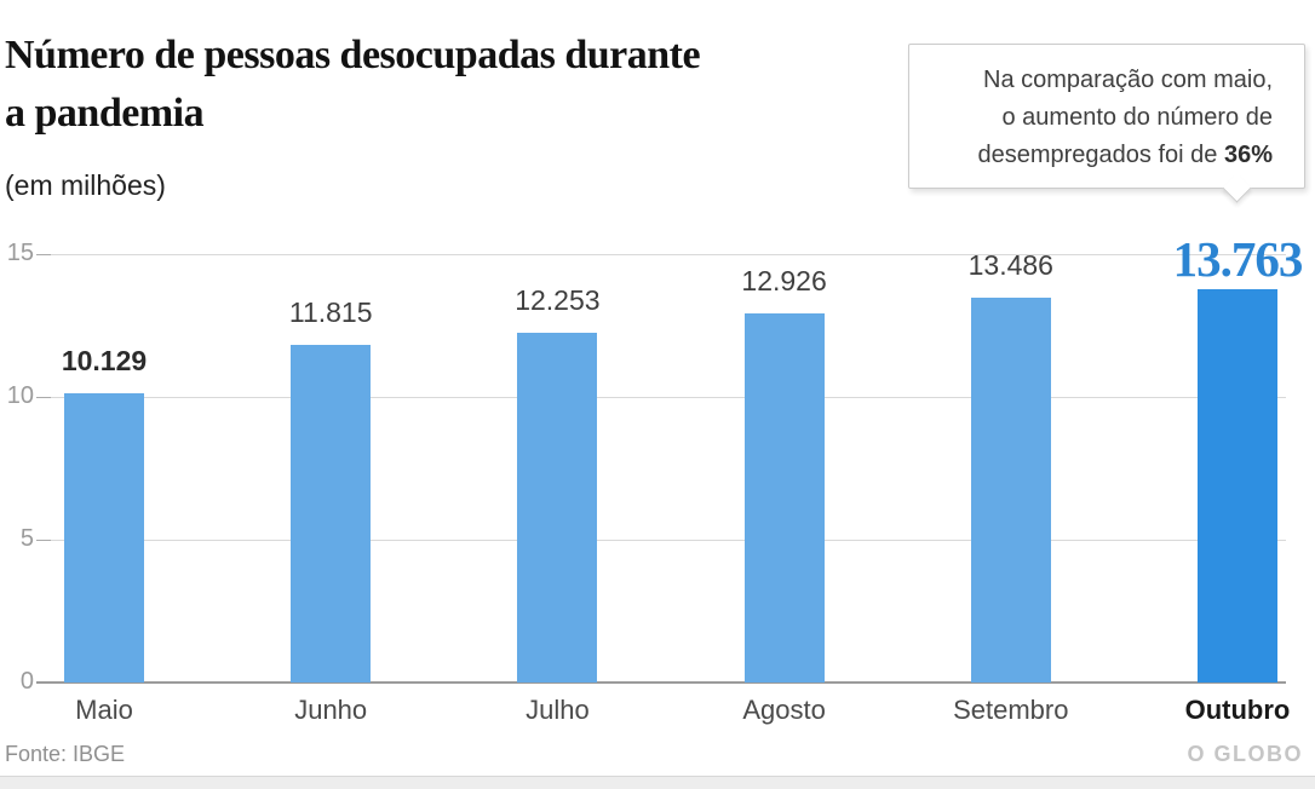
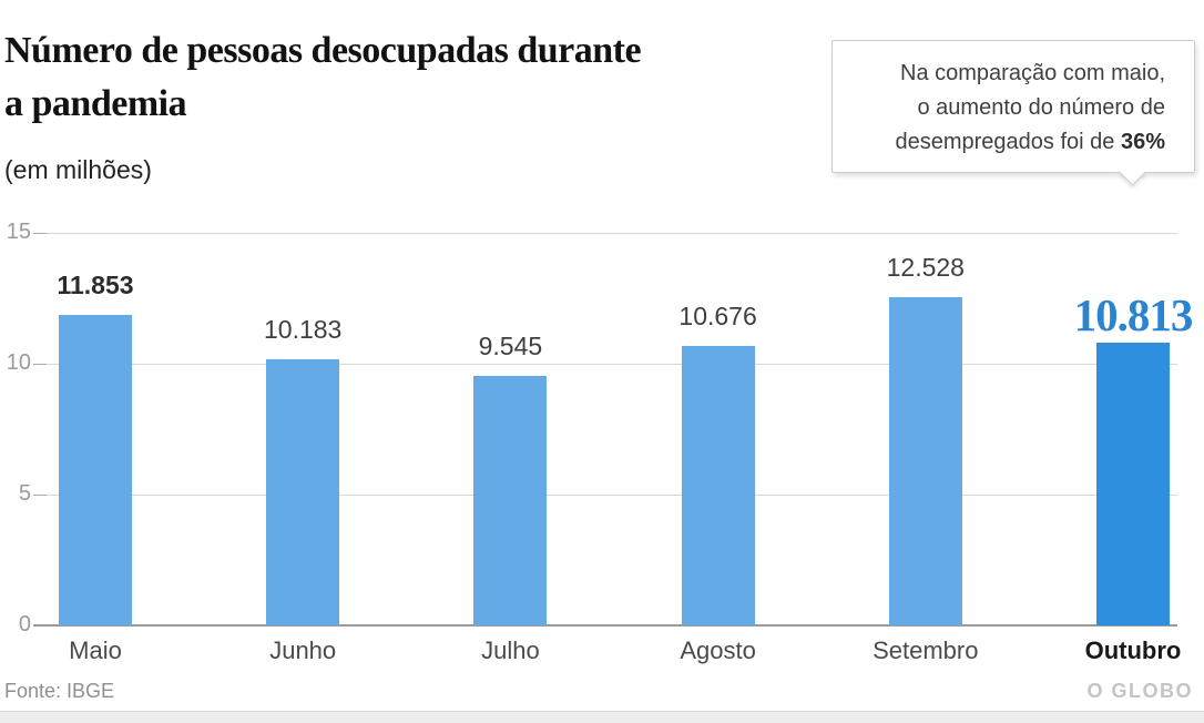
Maio: 10.129 -> 11.853
Junho: 11.815 -> 10.183
Julho: 12.253 -> 9.545
Agosto: 12.926 -> 10.676
Setembro: 13.486 -> 12.528
Outubro: 13.763 -> 10.813
